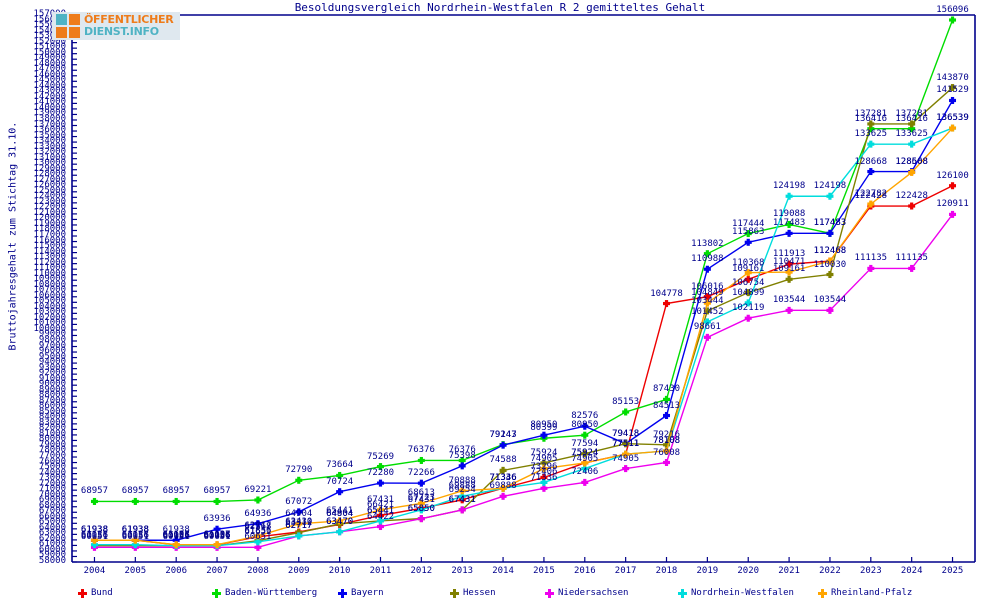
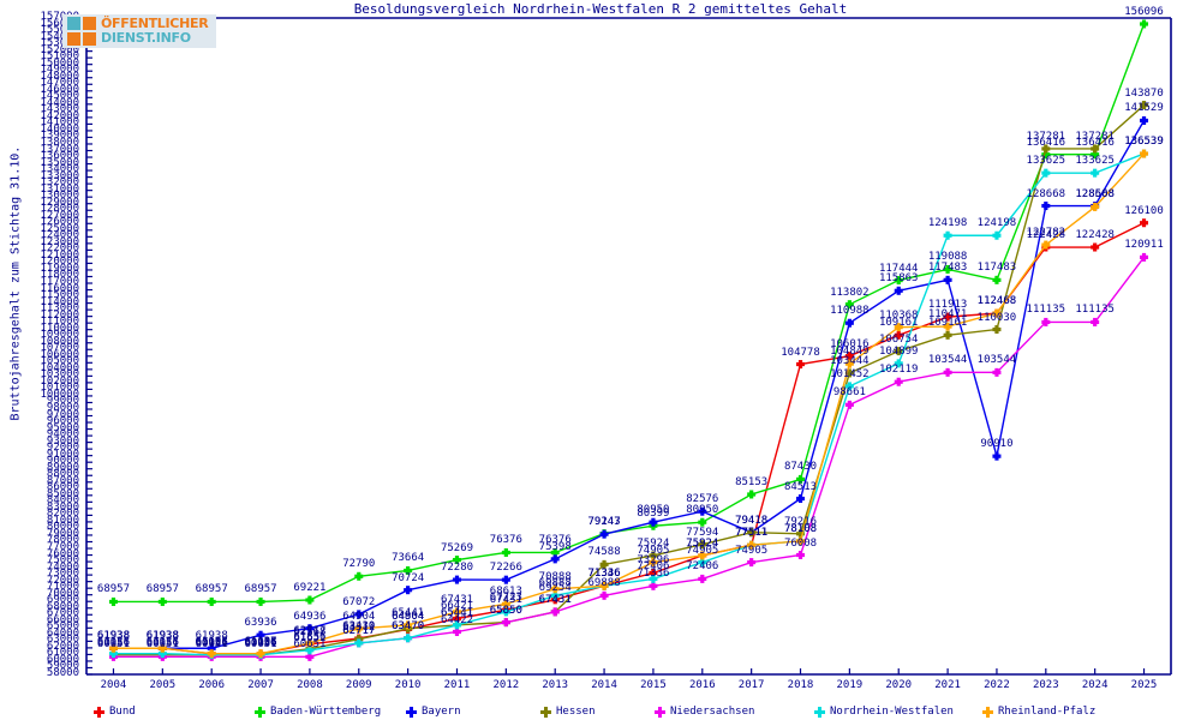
Bayern/2022: 117483 -> 90910
